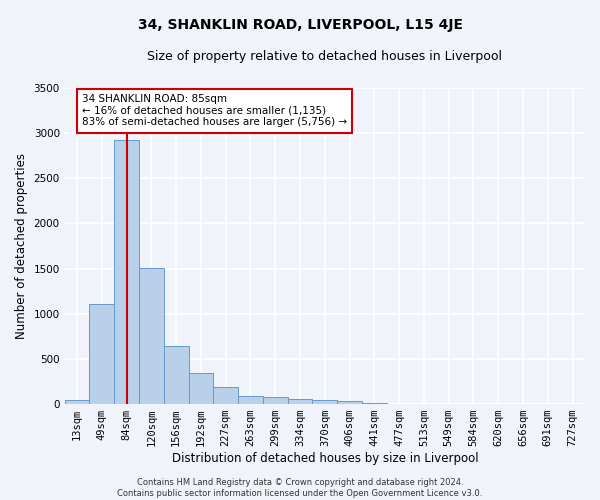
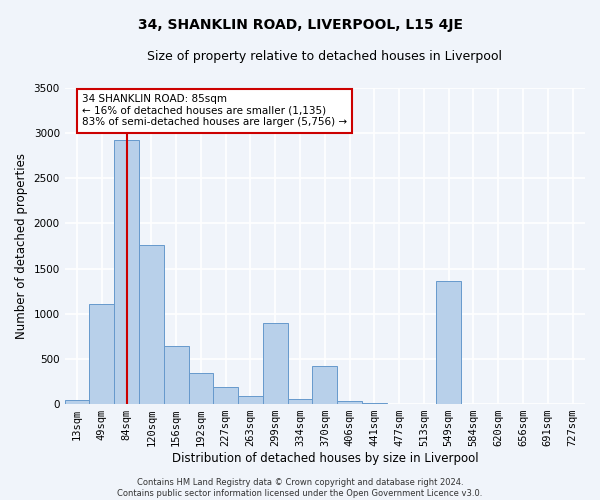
120sqm: 1510 -> 1760
299sqm: 80 -> 900
370sqm: 40 -> 420
549sqm: 0 -> 1360
